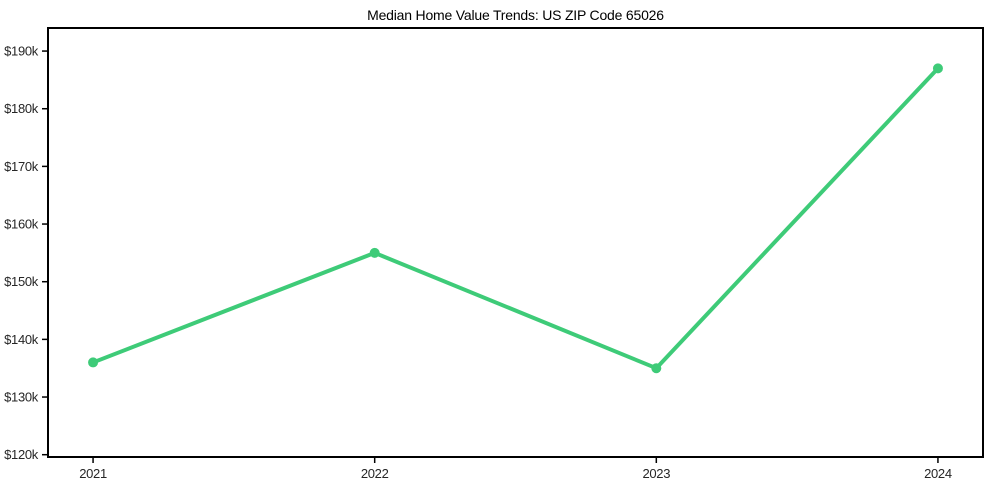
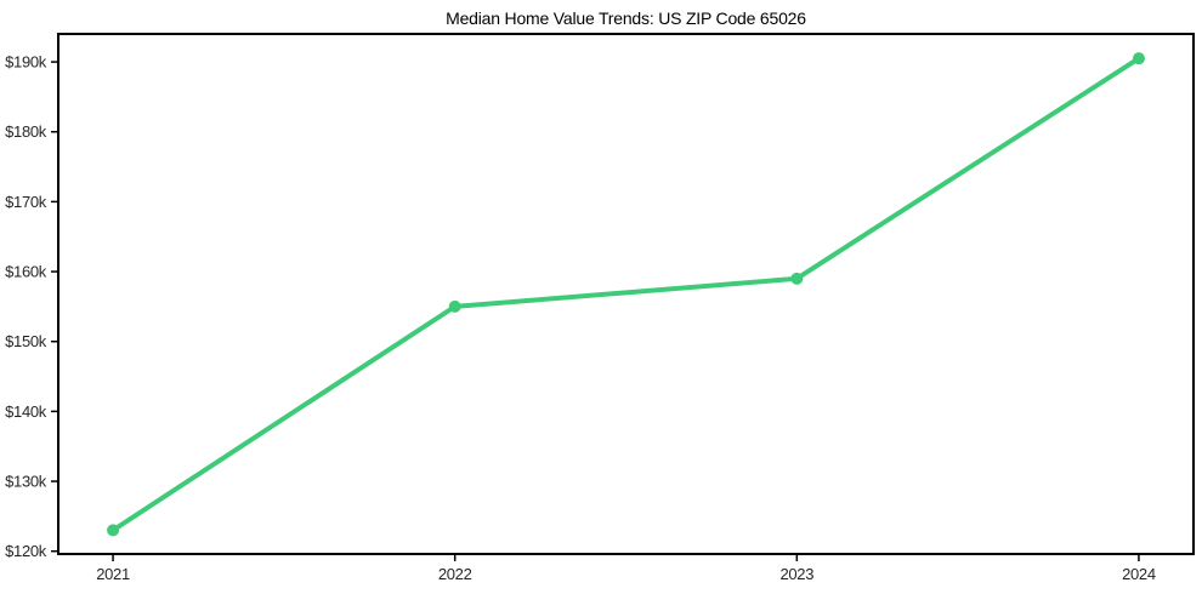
2021: $136k -> $123k
2023: $135k -> $159k
2024: $187k -> $190k
